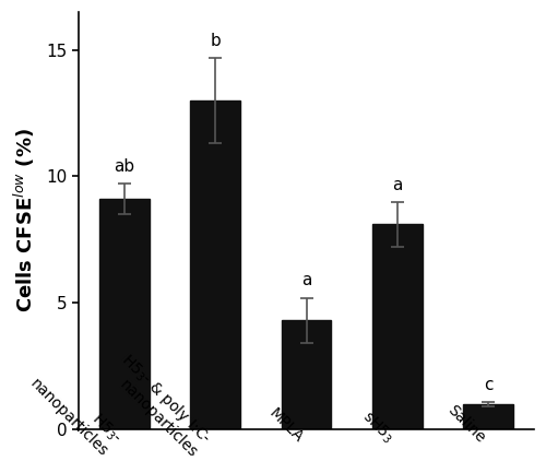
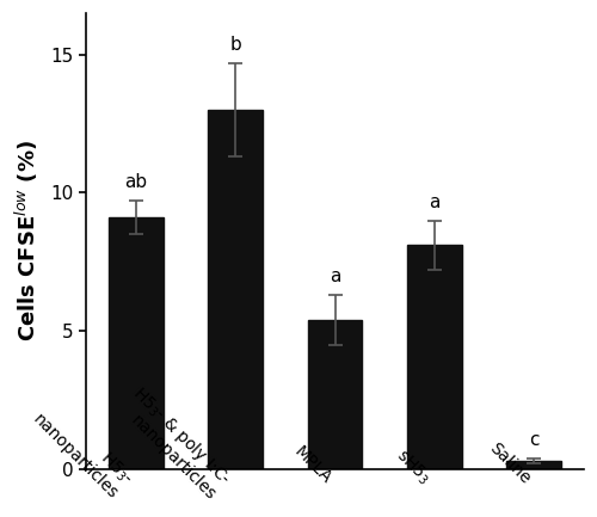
MPLA: 4.3 -> 5.4
Saline: 1.0 -> 0.3
